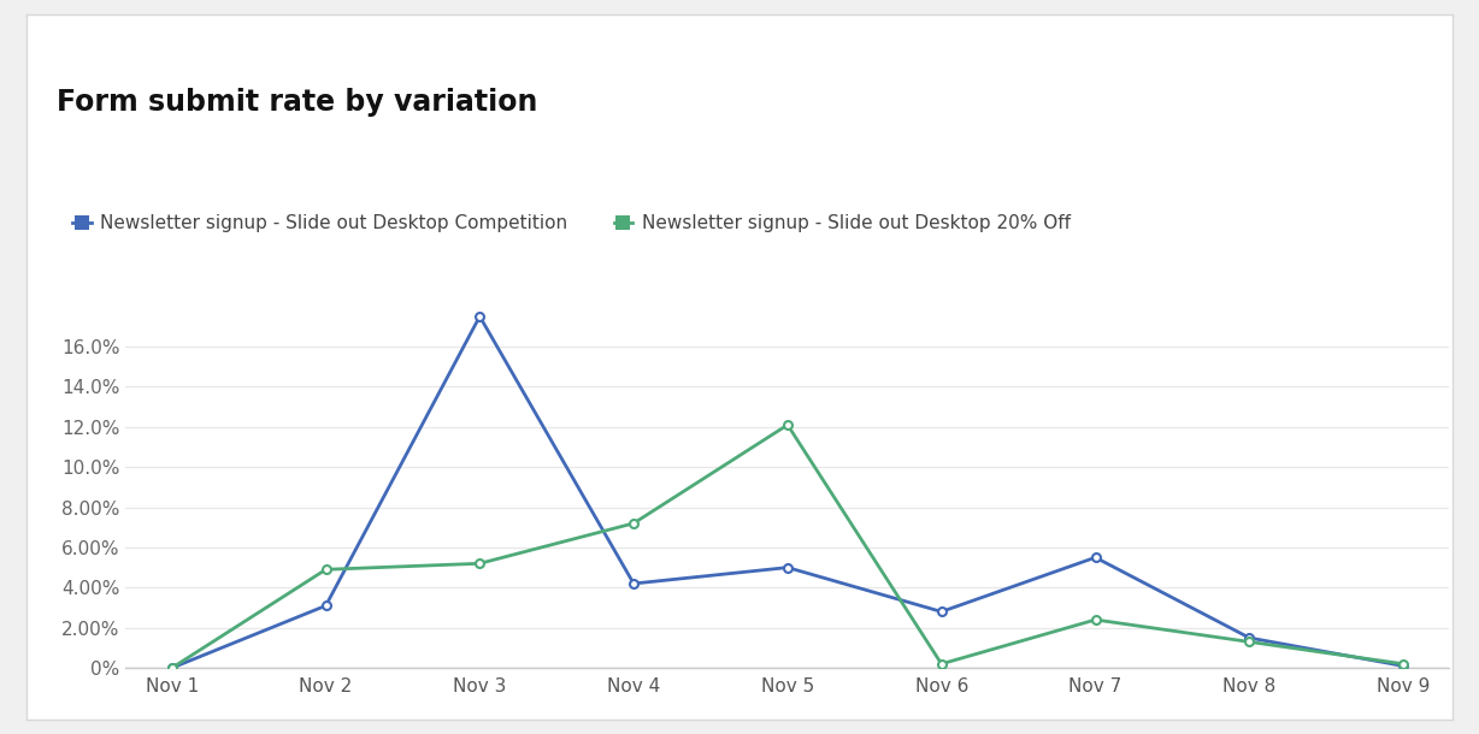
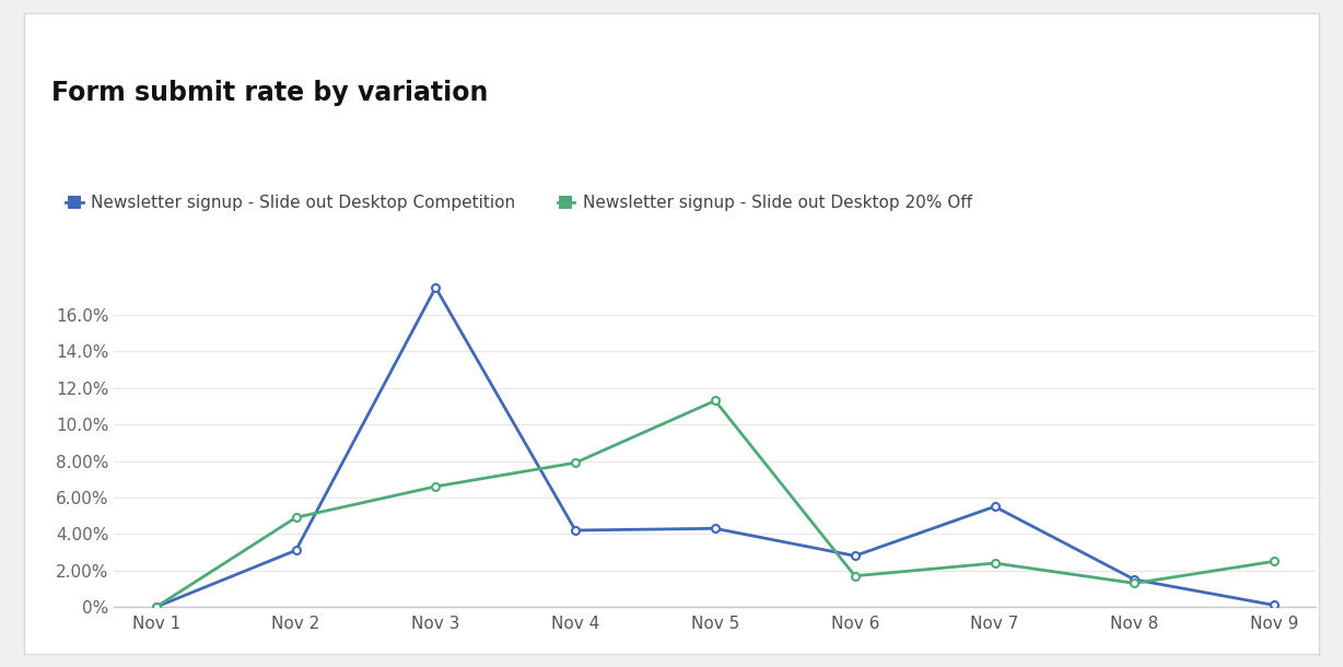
Newsletter signup - Slide out Desktop 20% Off/Nov 3: 5.2% -> 6.6%
Newsletter signup - Slide out Desktop 20% Off/Nov 4: 7.2% -> 7.9%
Newsletter signup - Slide out Desktop Competition/Nov 5: 5.0% -> 4.3%
Newsletter signup - Slide out Desktop 20% Off/Nov 5: 12.1% -> 11.3%
Newsletter signup - Slide out Desktop 20% Off/Nov 6: 0.2% -> 1.7%
Newsletter signup - Slide out Desktop 20% Off/Nov 9: 0.2% -> 2.5%
